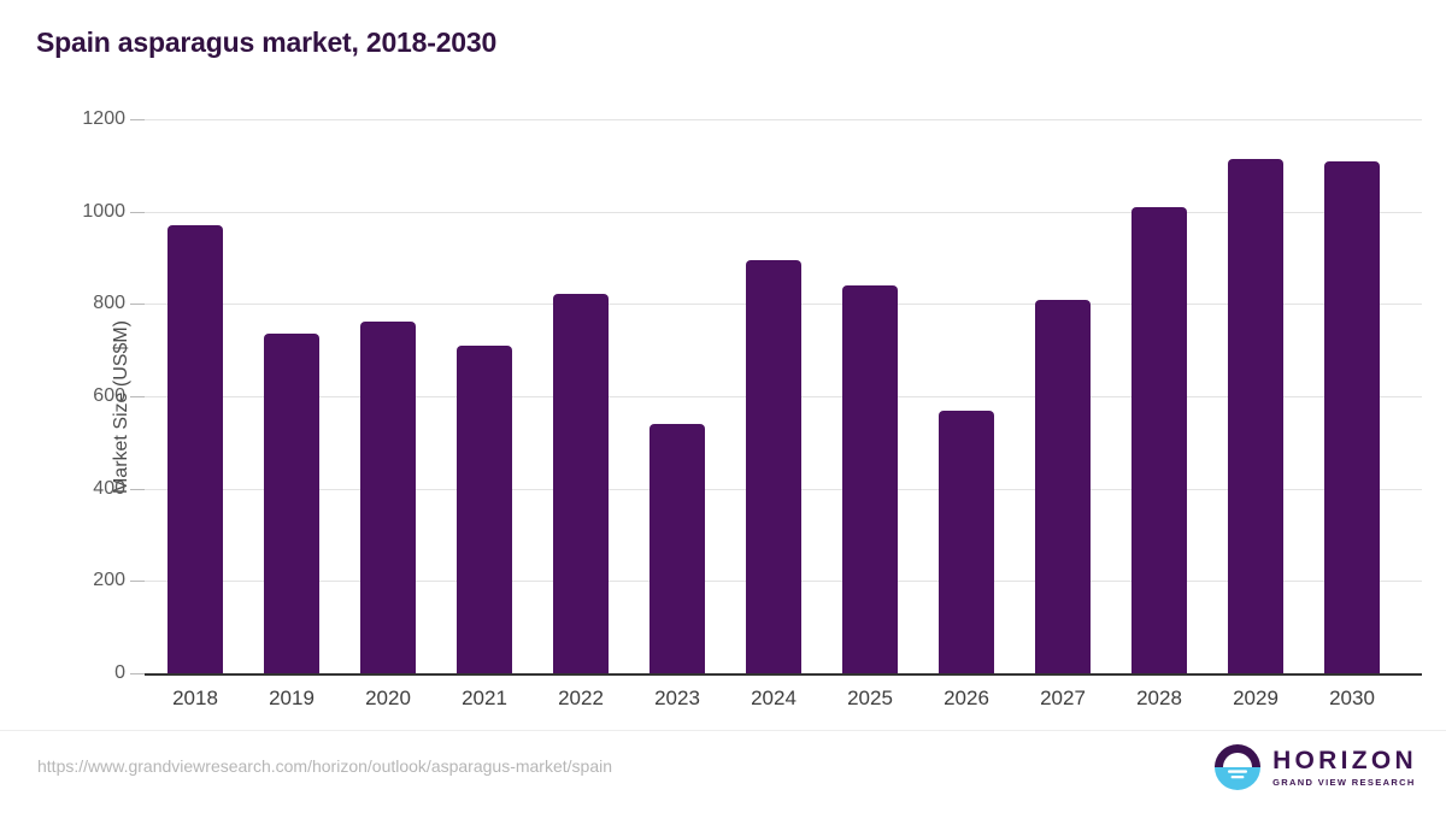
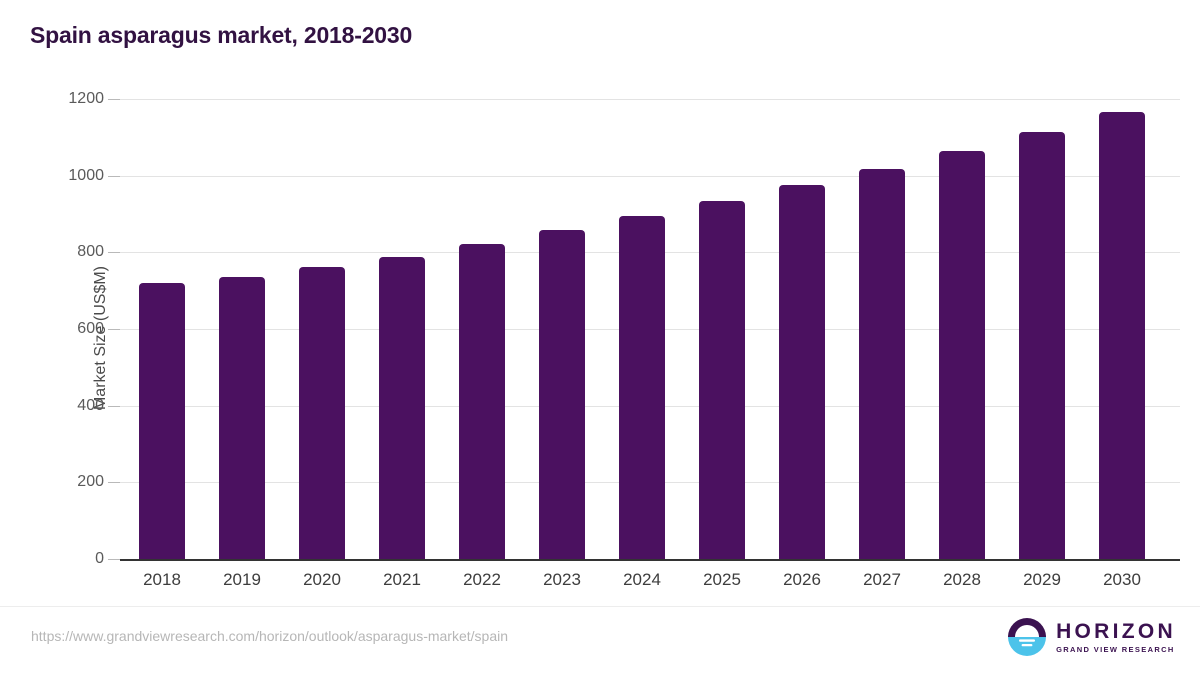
2018: 970 -> 720
2021: 710 -> 790
2023: 540 -> 860
2025: 840 -> 930
2026: 570 -> 980
2027: 810 -> 1020
2028: 1010 -> 1060
2030: 1110 -> 1170
